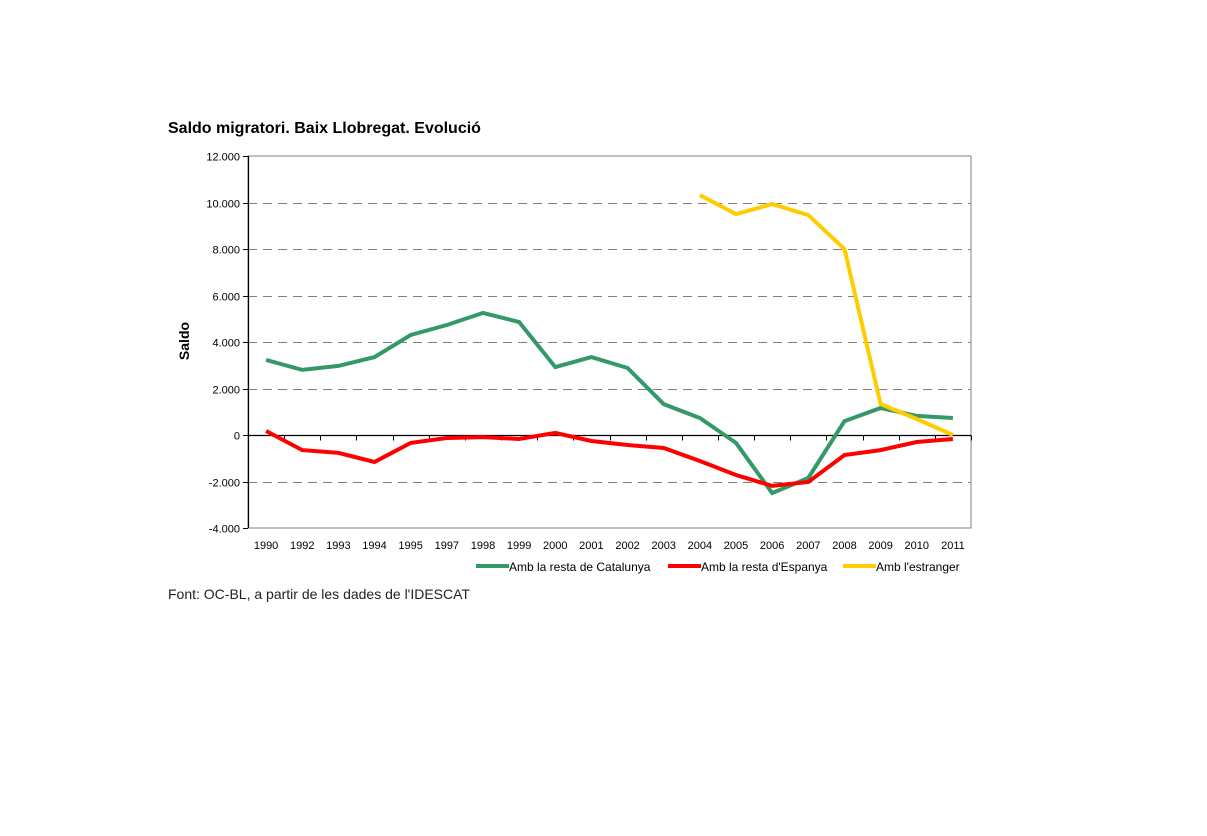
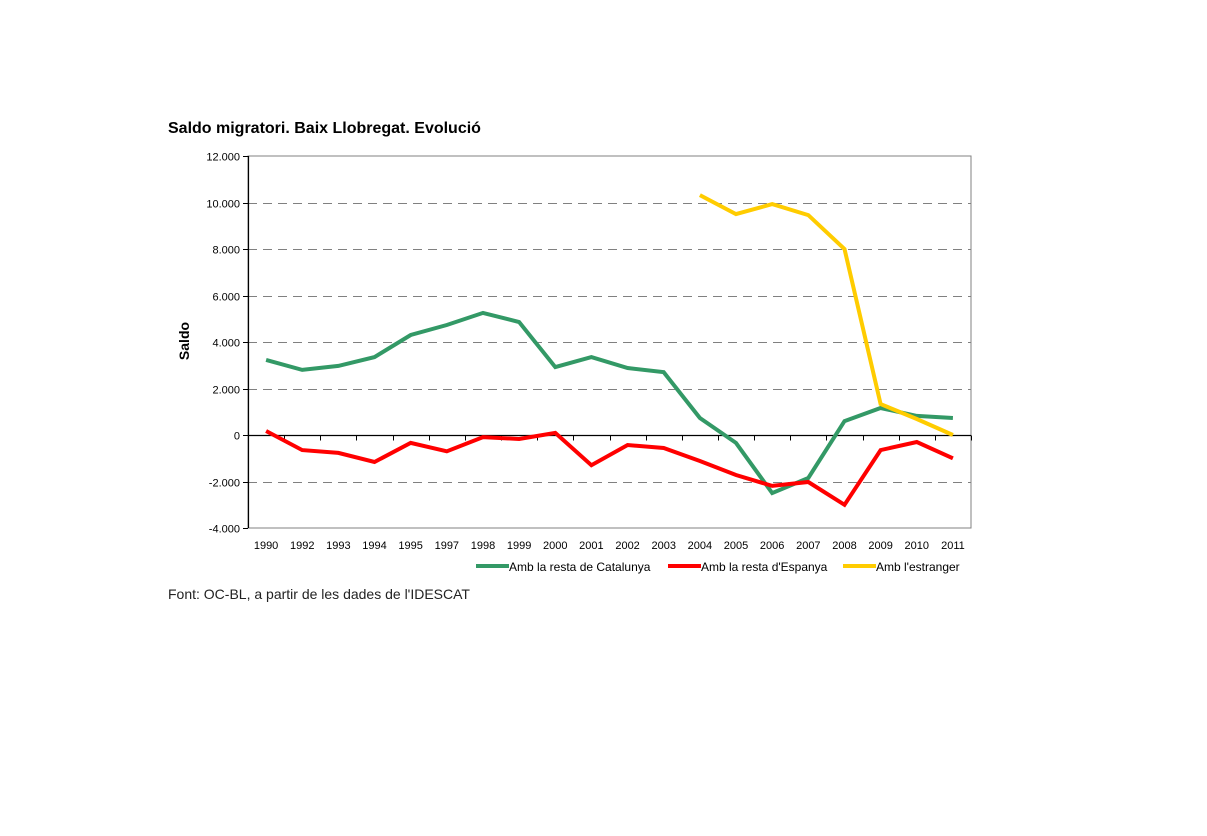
Amb la resta d'Espanya/1997: -100 -> -700
Amb la resta d'Espanya/2001: -300 -> -1300
Amb la resta de Catalunya/2003: 1300 -> 2700
Amb la resta d'Espanya/2008: -900 -> -3000
Amb la resta d'Espanya/2011: -200 -> -1000
